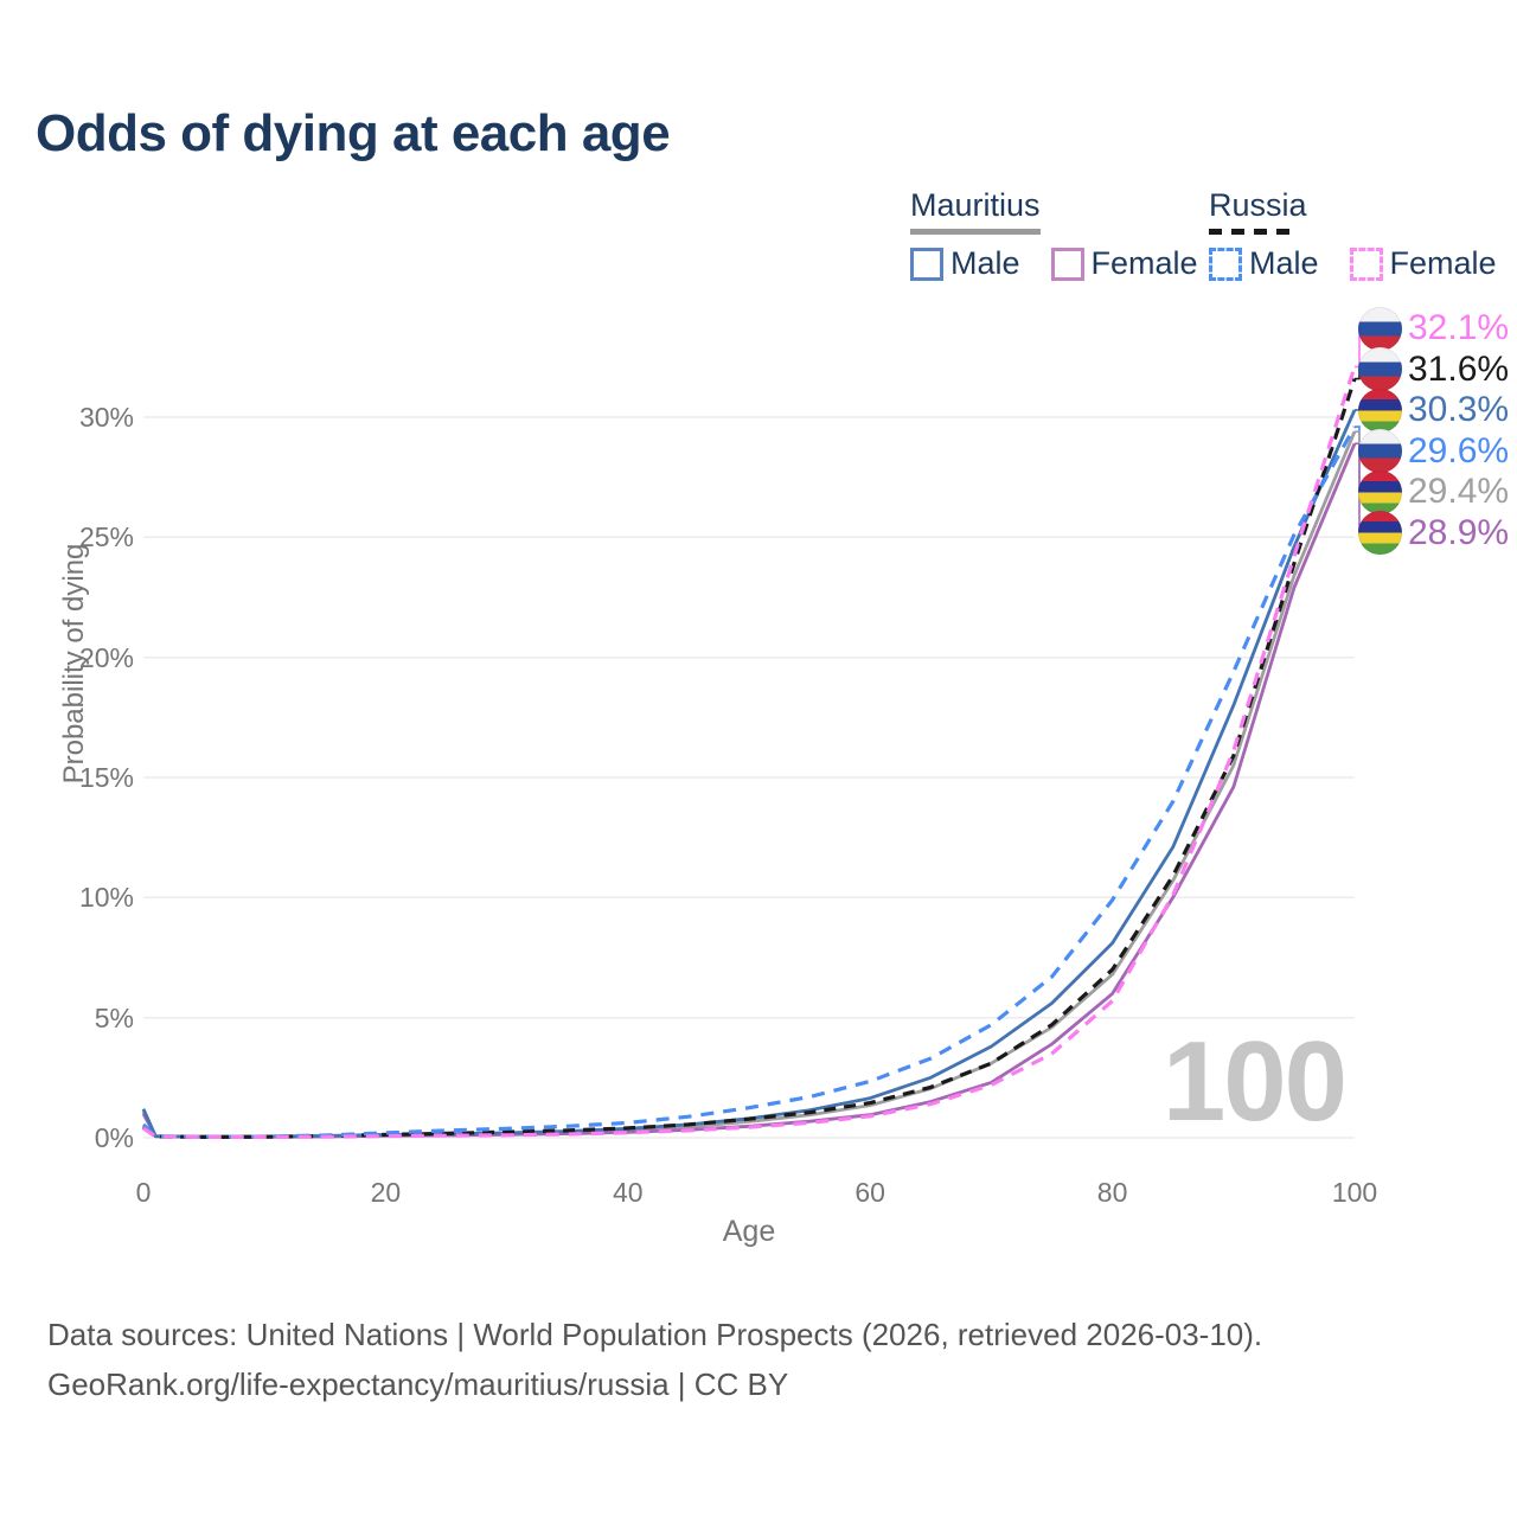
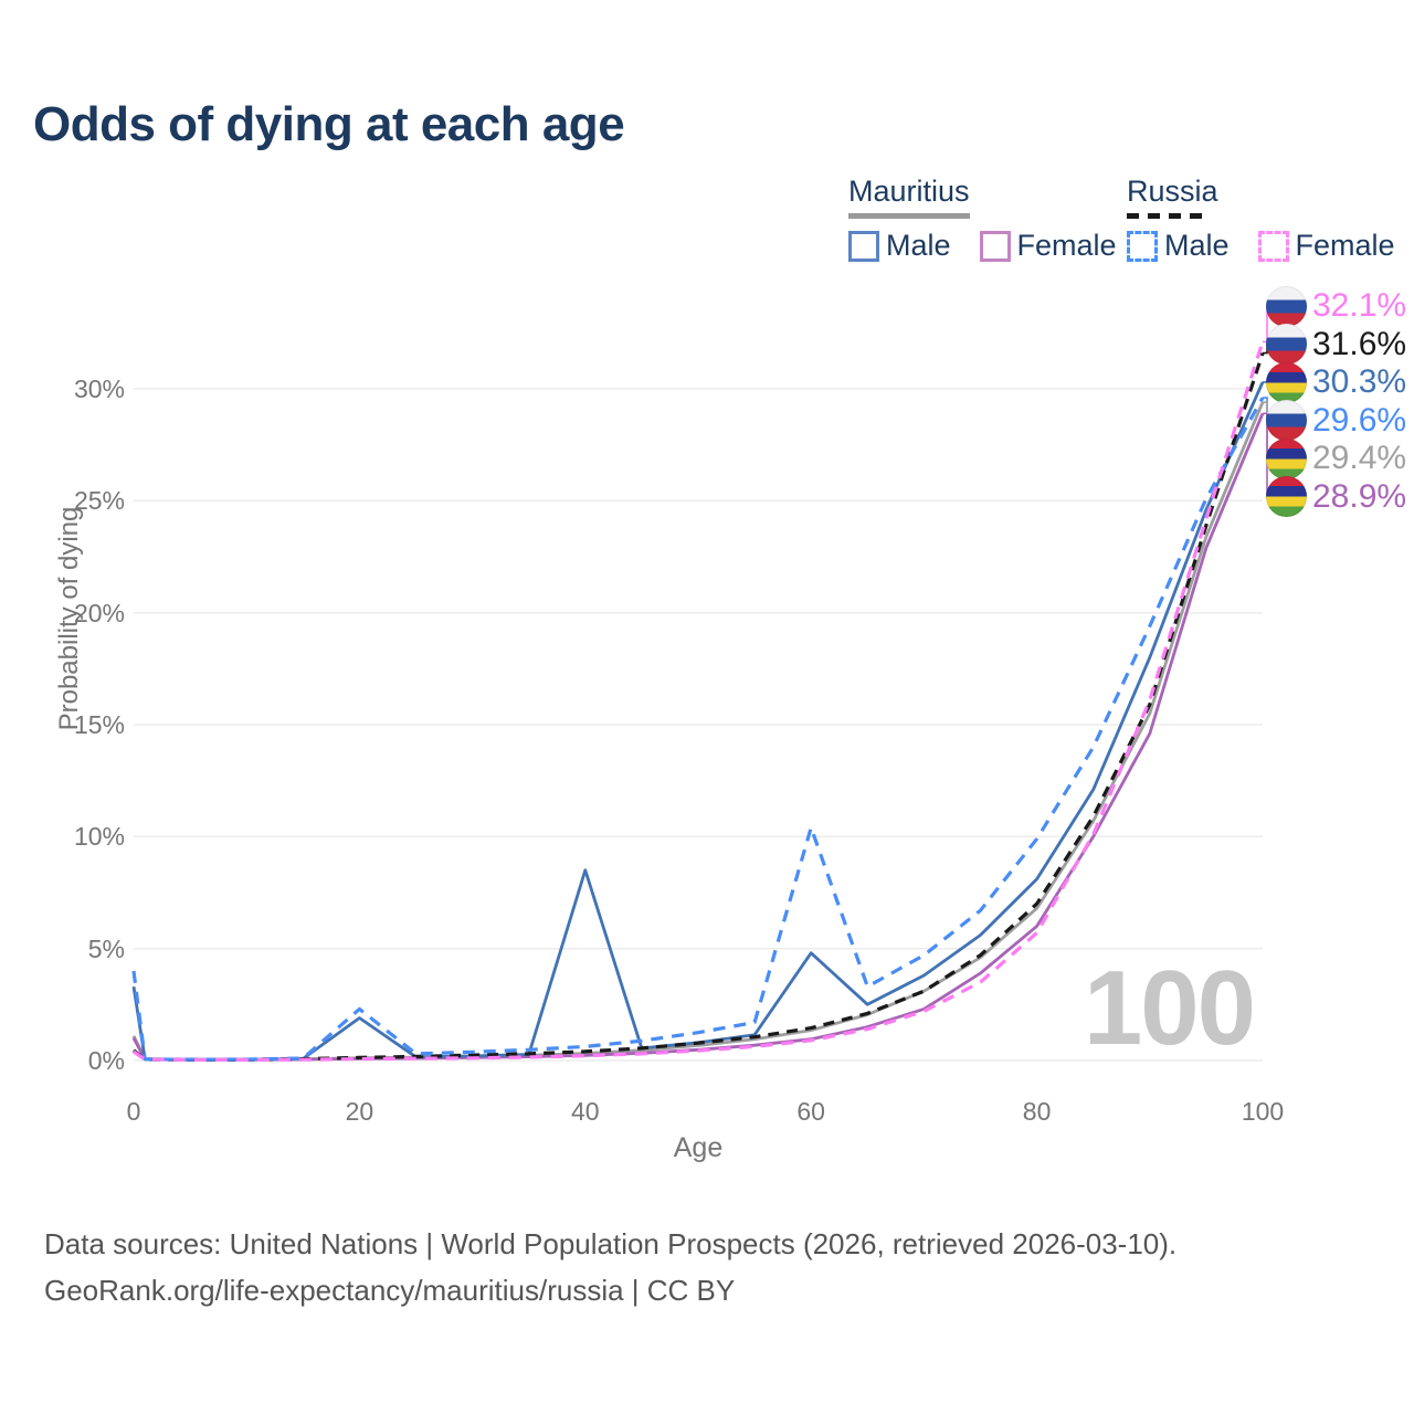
Mauritius Male/0: 1.2% -> 3.3%
Russia Male/0: 0.6% -> 4.0%
Mauritius Male/20: 0.1% -> 1.9%
Russia Male/20: 0.2% -> 2.3%
Mauritius Male/40: 0.4% -> 8.5%
Mauritius Male/60: 1.6% -> 4.8%
Russia Male/60: 2.4% -> 10.4%
